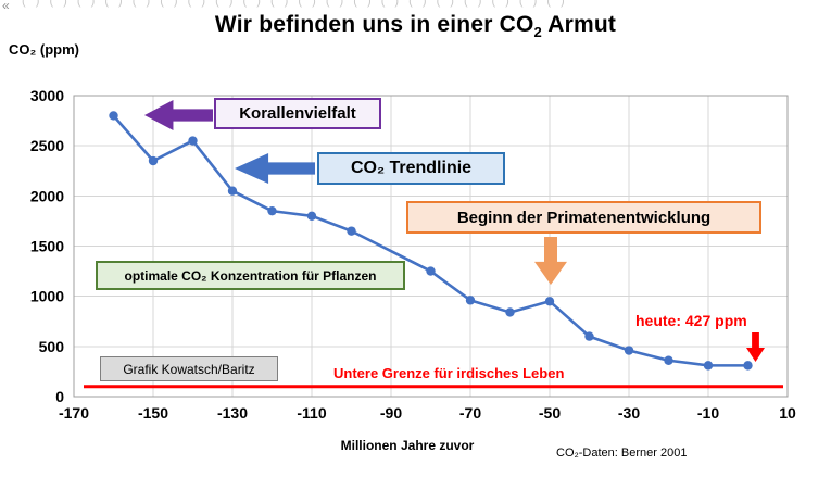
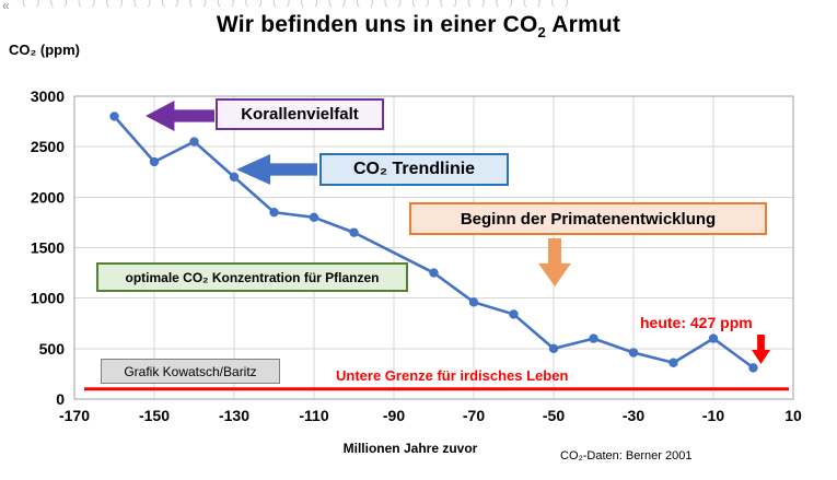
-130: 2000 -> 2200
-50: 1000 -> 500
-10: 300 -> 600
